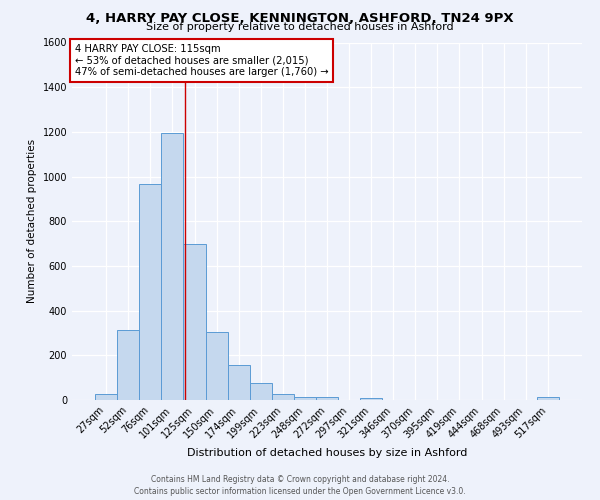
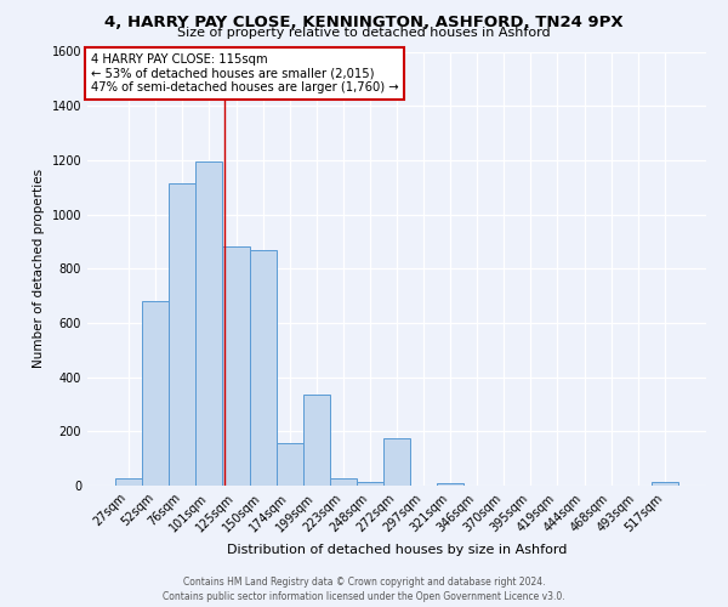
52sqm: 315 -> 680
76sqm: 965 -> 1115
125sqm: 700 -> 880
150sqm: 305 -> 870
199sqm: 75 -> 335
272sqm: 15 -> 175
